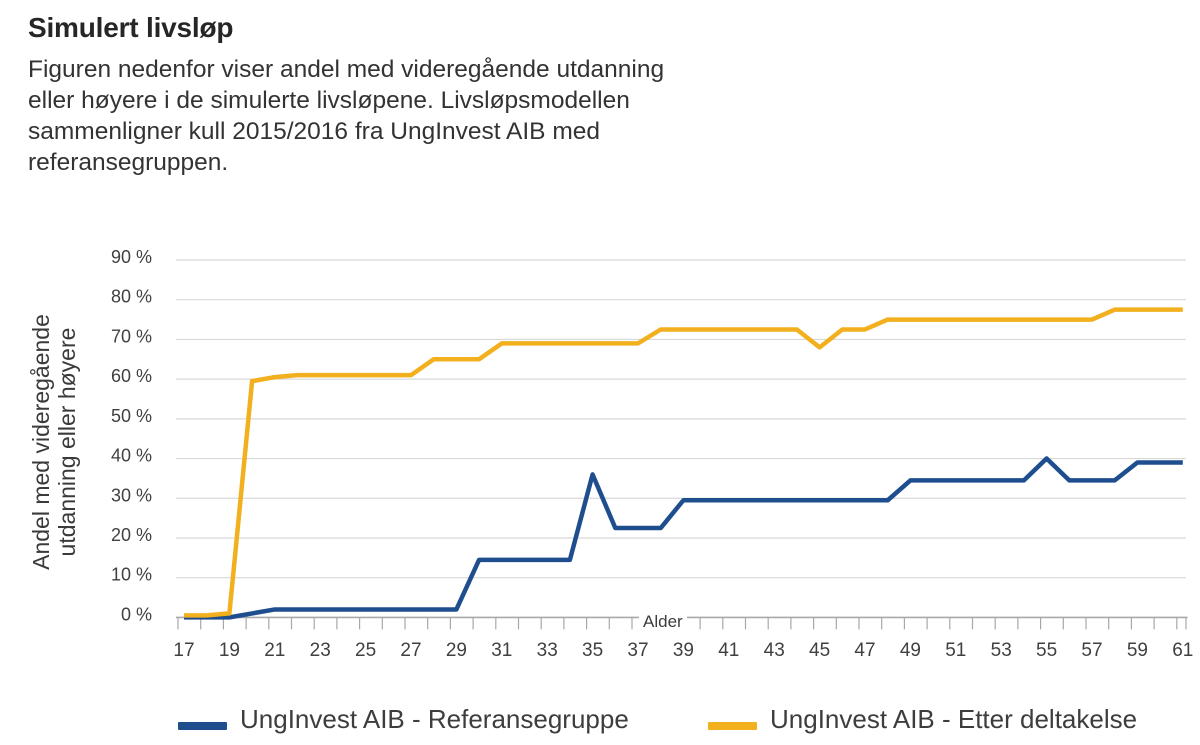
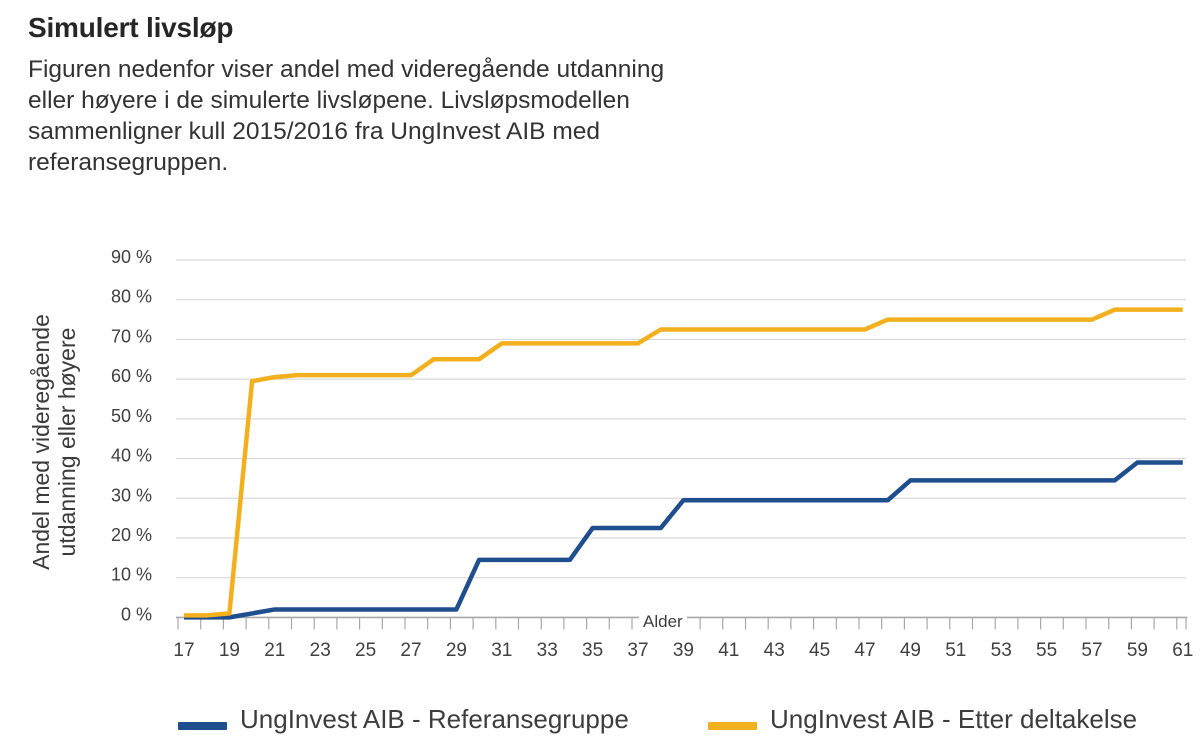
UngInvest AIB - Referansegruppe/35: 36% -> 22%
UngInvest AIB - Etter deltakelse/45: 68% -> 72%
UngInvest AIB - Referansegruppe/55: 40% -> 34%
